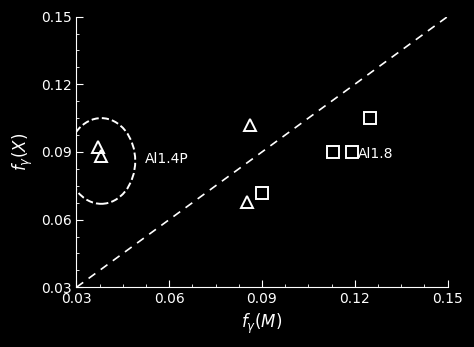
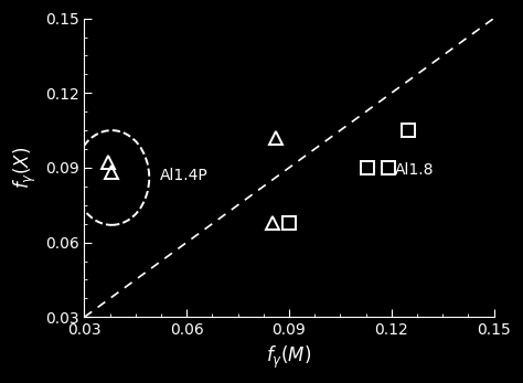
0.09: 0.072 -> 0.068
